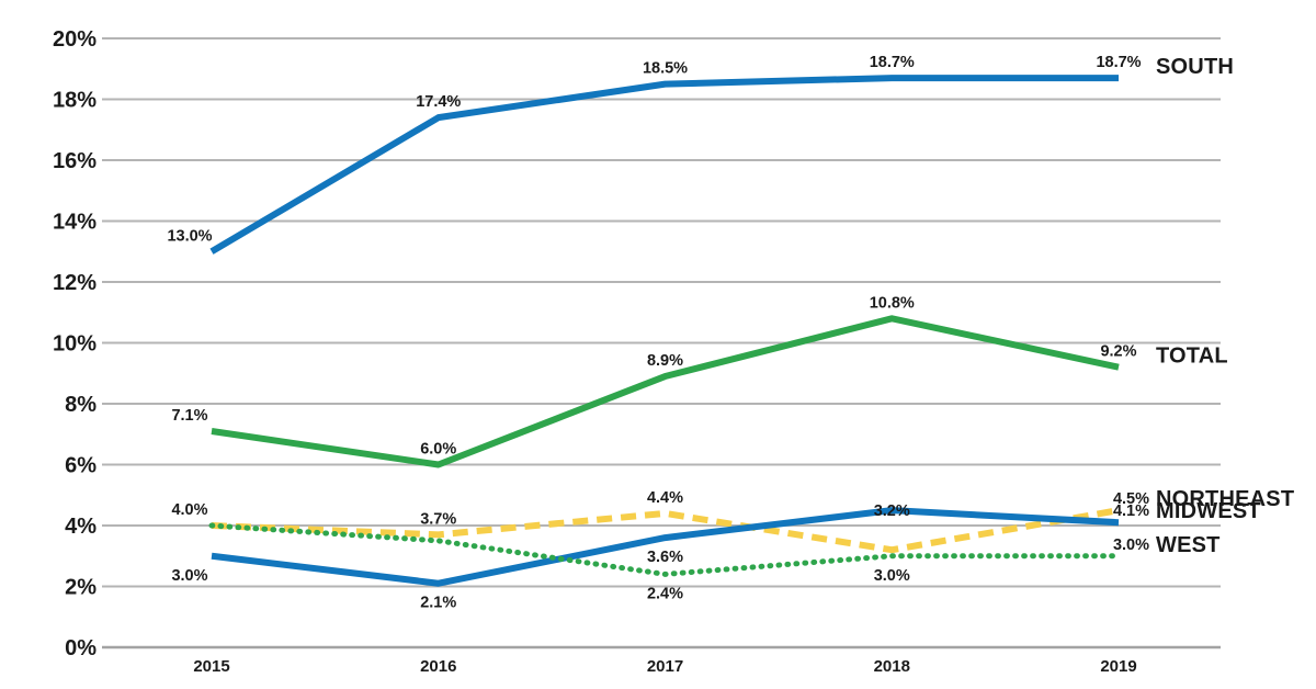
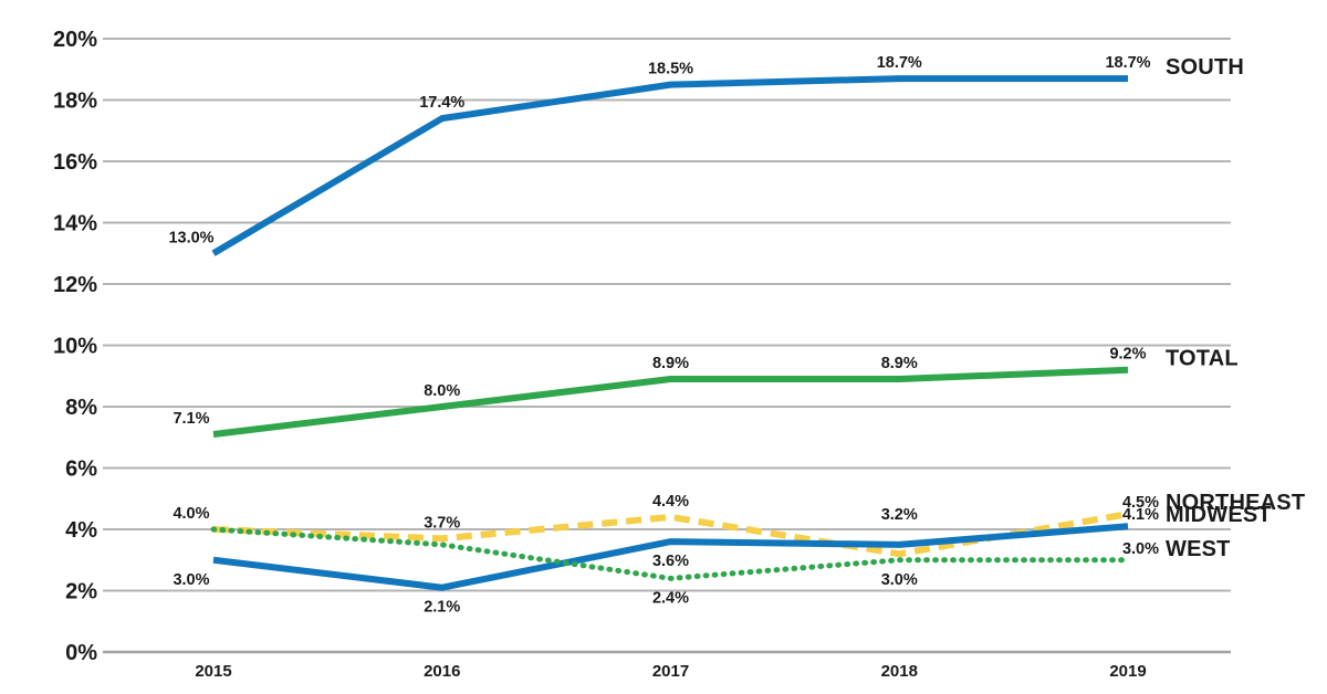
TOTAL/2016: 6.0% -> 8.0%
TOTAL/2018: 10.8% -> 8.9%
MIDWEST/2018: 4.5% -> 3.5%
